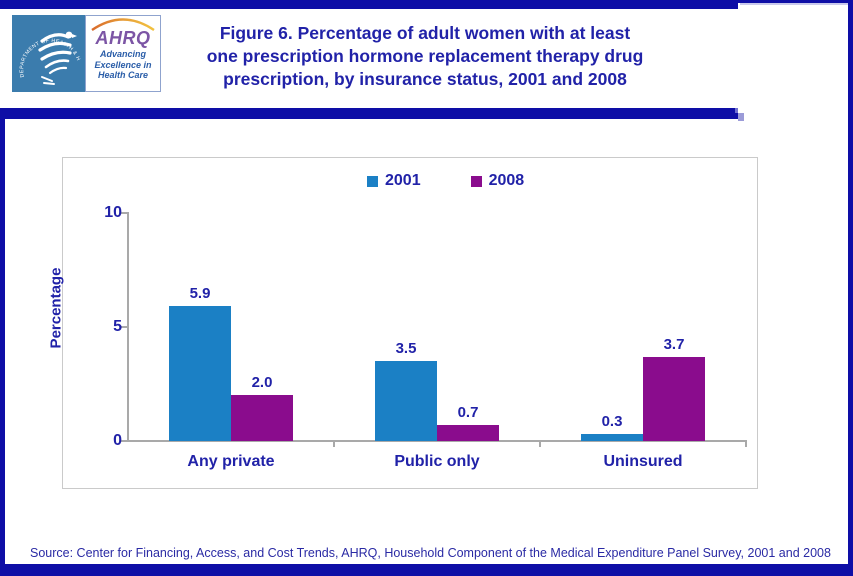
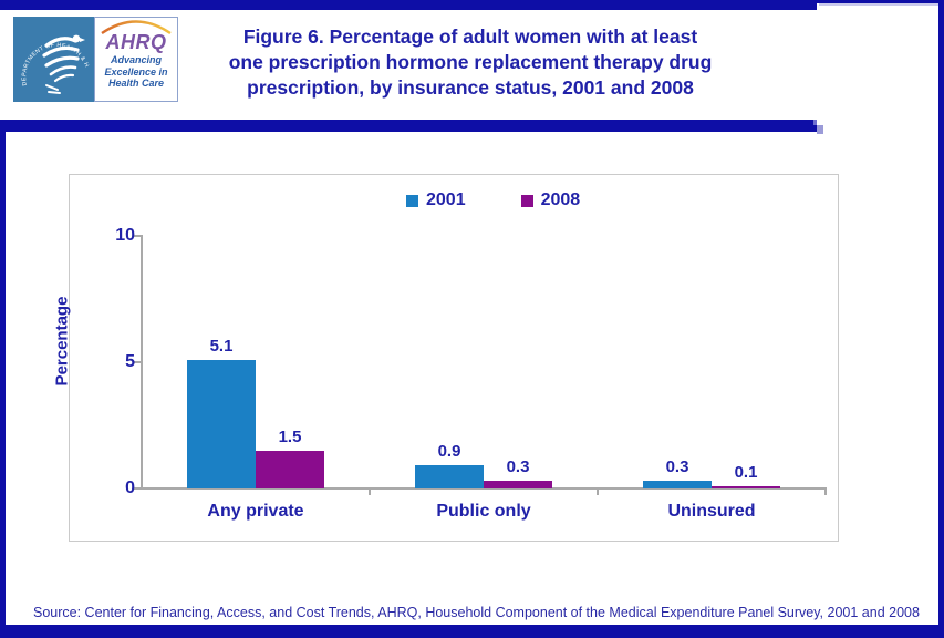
2001/Any private: 5.9 -> 5.1
2008/Any private: 2.0 -> 1.5
2001/Public only: 3.5 -> 0.9
2008/Public only: 0.7 -> 0.3
2008/Uninsured: 3.7 -> 0.1
